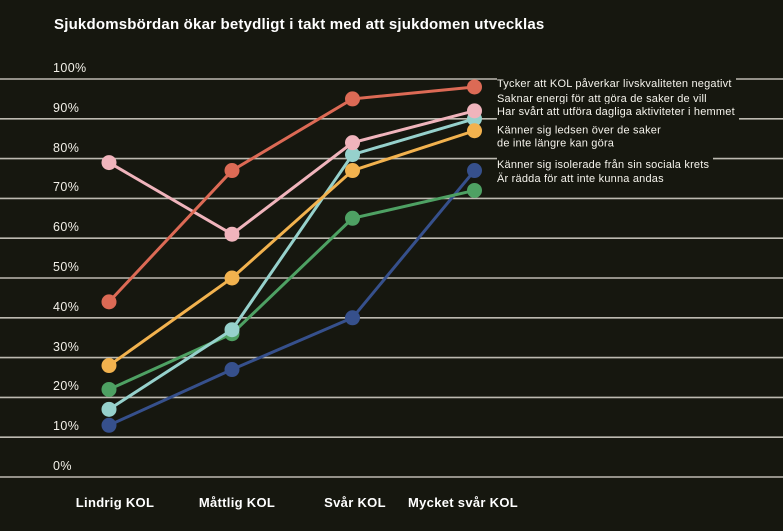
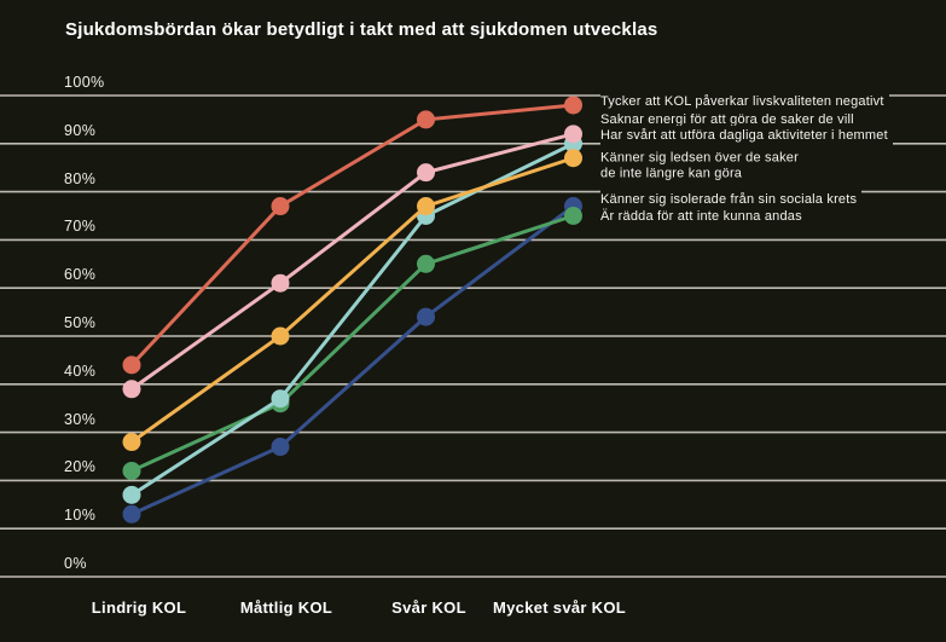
Saknar energi för att göra de saker de vill/Lindrig KOL: 79% -> 39%
Har svårt att utföra dagliga aktiviteter i hemmet/Svår KOL: 81% -> 75%
Känner sig isolerade från sin sociala krets/Svår KOL: 40% -> 54%
Är rädda för att inte kunna andas/Mycket svår KOL: 72% -> 75%
